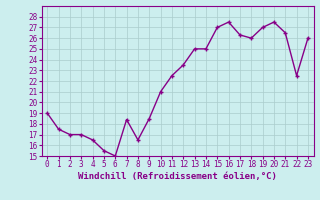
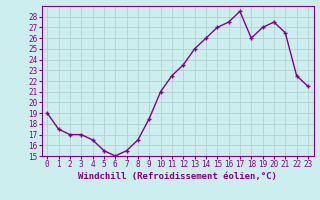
7: 18.4 -> 15.5
14: 25.0 -> 26.0
17: 26.3 -> 28.5
23: 26.0 -> 21.5
